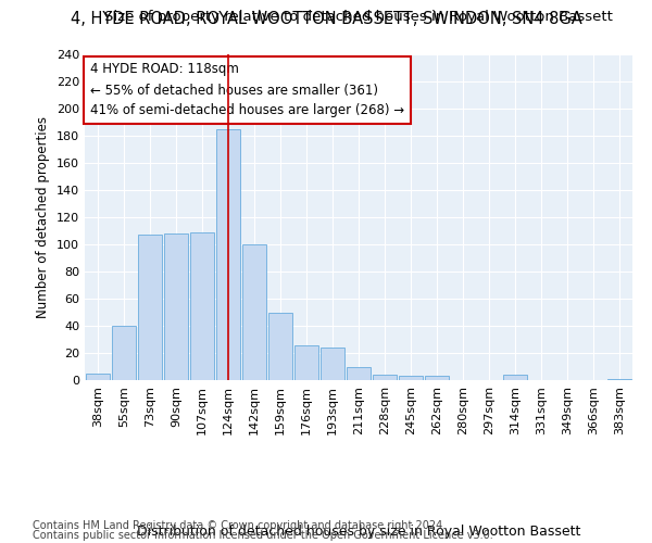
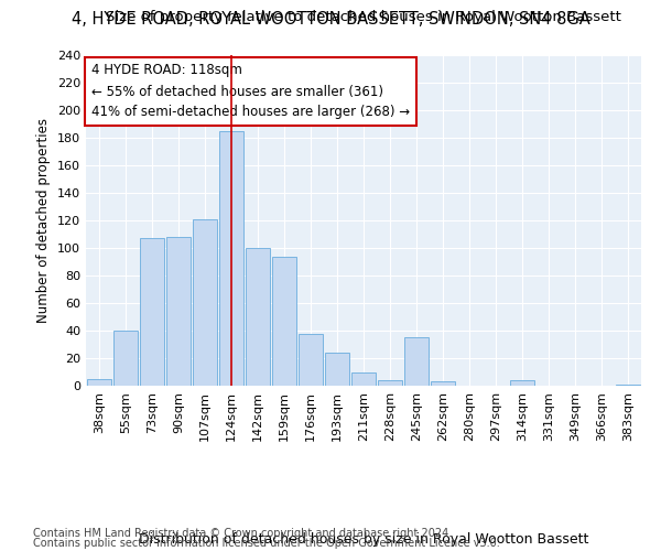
107sqm: 109 -> 121
159sqm: 50 -> 94
176sqm: 26 -> 38
245sqm: 3 -> 35
